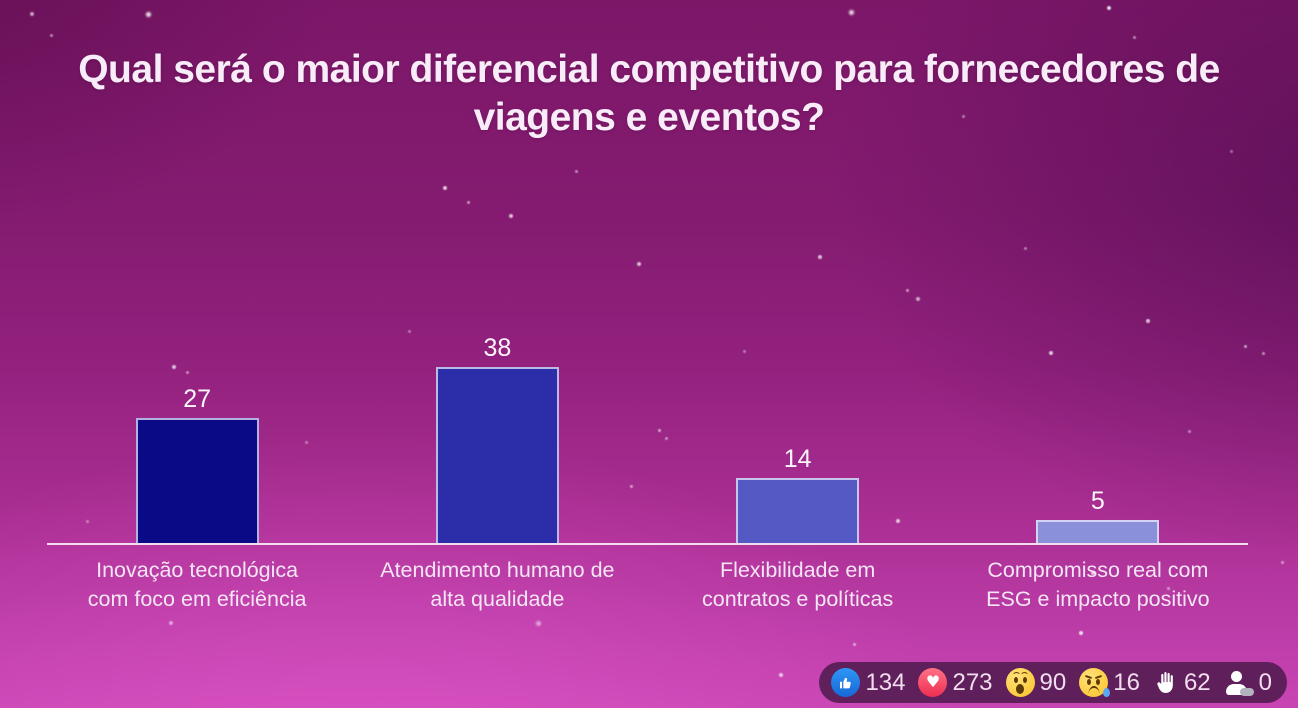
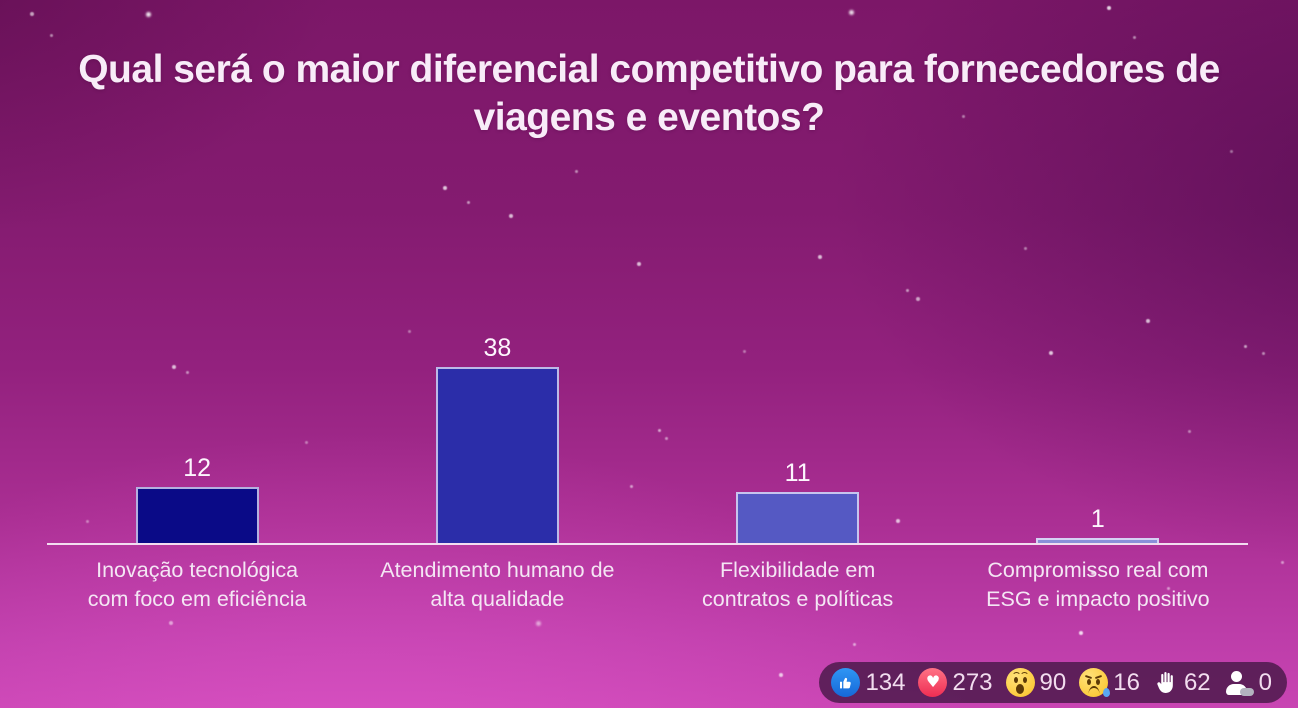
Inovação tecnológica com foco em eficiência: 27 -> 12
Flexibilidade em contratos e políticas: 14 -> 11
Compromisso real com ESG e impacto positivo: 5 -> 1
